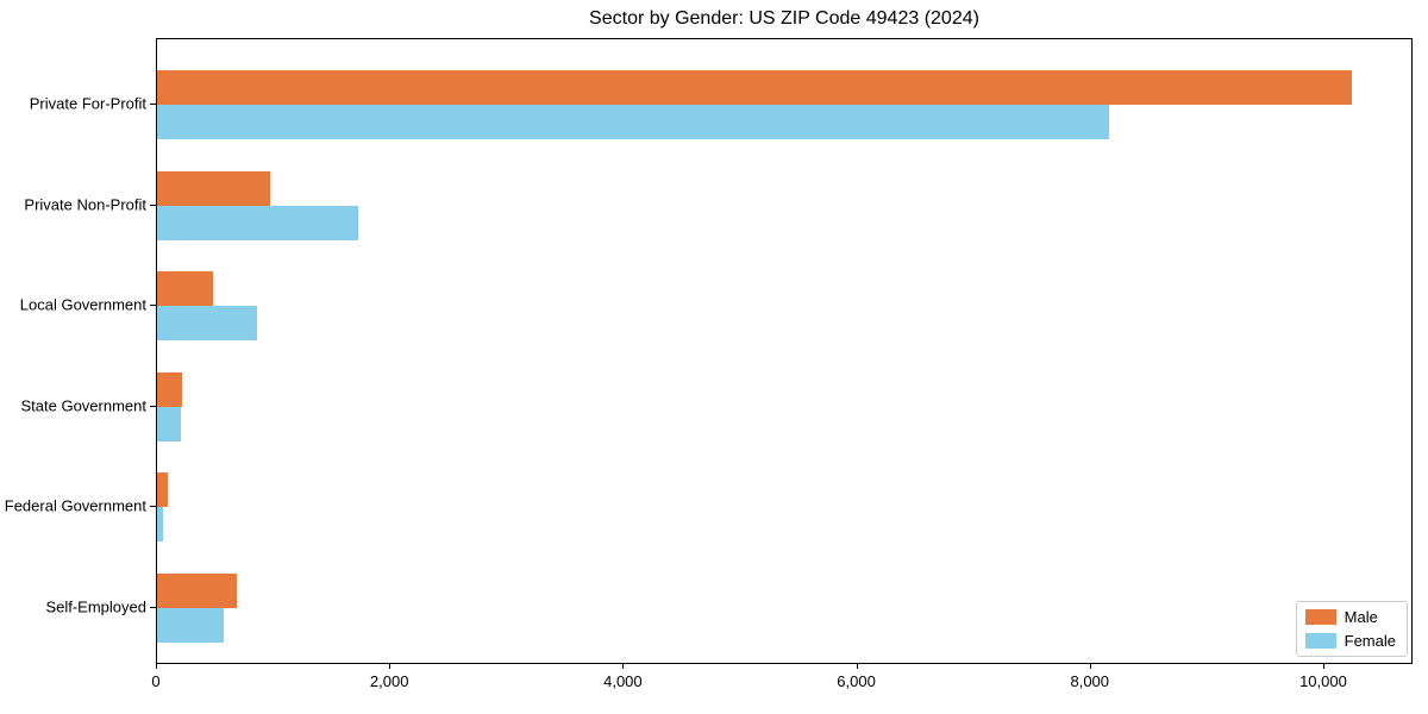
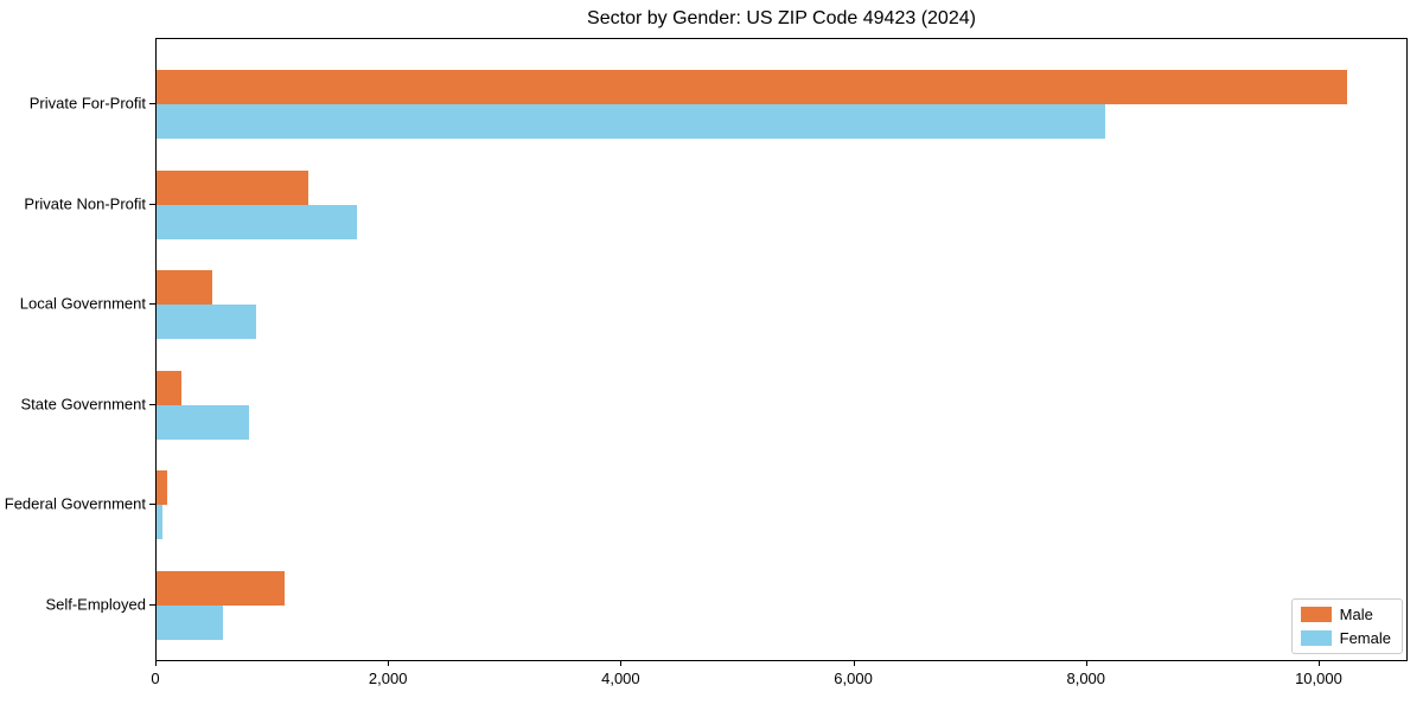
Male/Private Non-Profit: 1000 -> 1300
Female/State Government: 200 -> 800
Male/Self-Employed: 700 -> 1100
